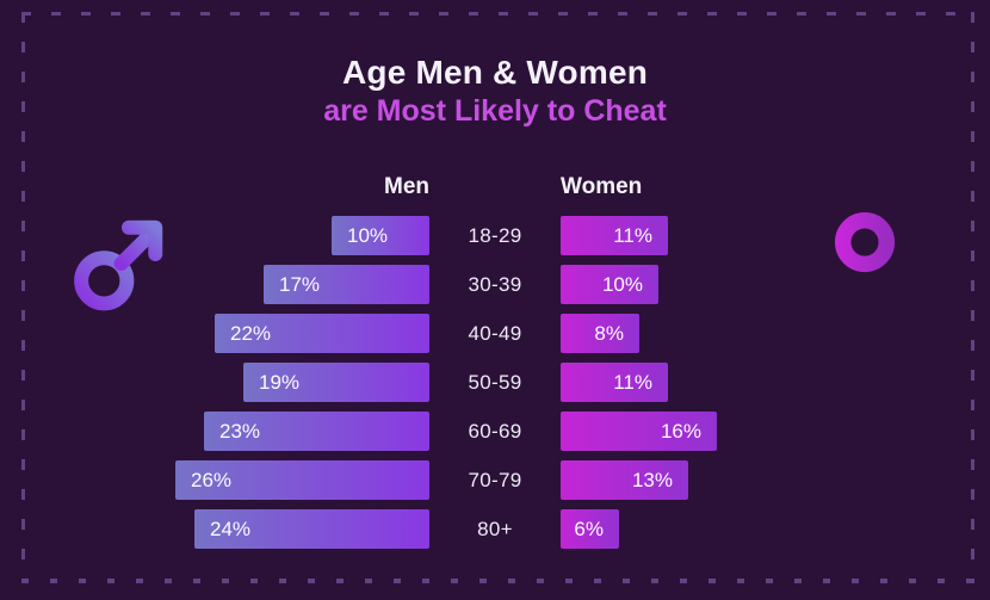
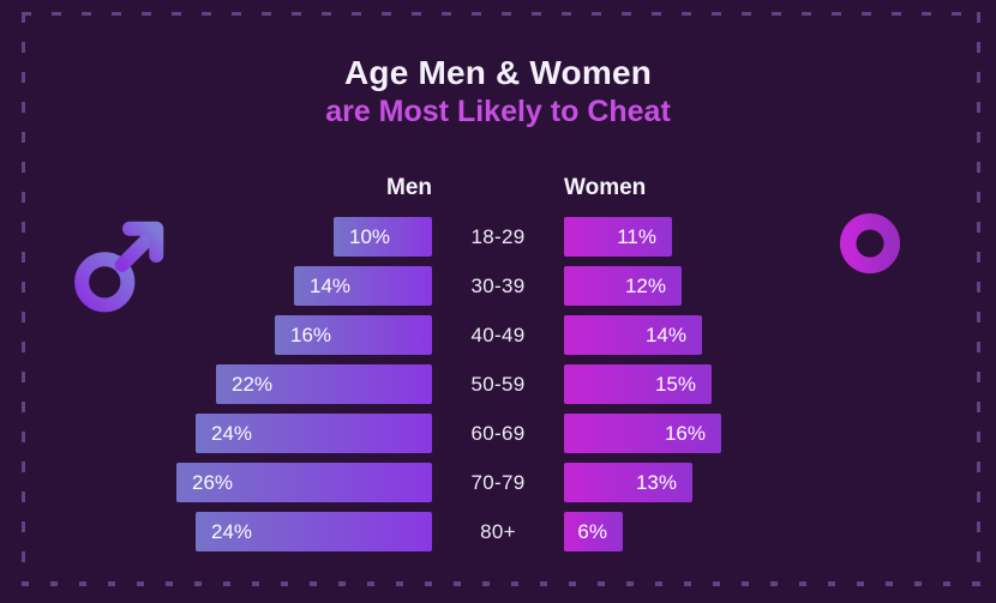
Men/30-39: 17% -> 14%
Women/30-39: 10% -> 12%
Men/40-49: 22% -> 16%
Women/40-49: 8% -> 14%
Men/50-59: 19% -> 22%
Women/50-59: 11% -> 15%
Men/60-69: 23% -> 24%
